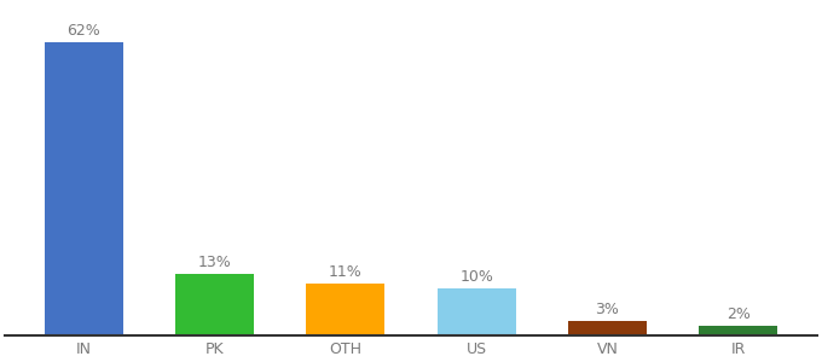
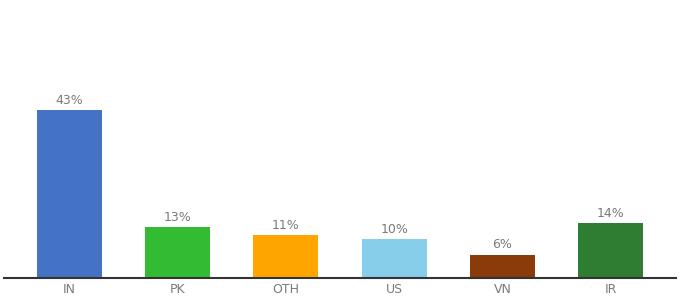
IN: 62% -> 43%
VN: 3% -> 6%
IR: 2% -> 14%
